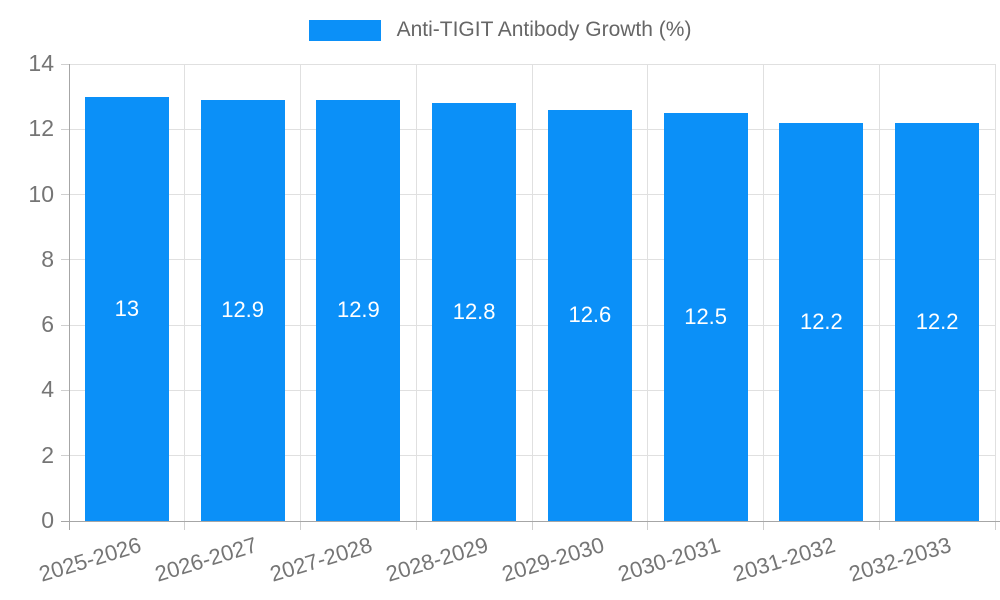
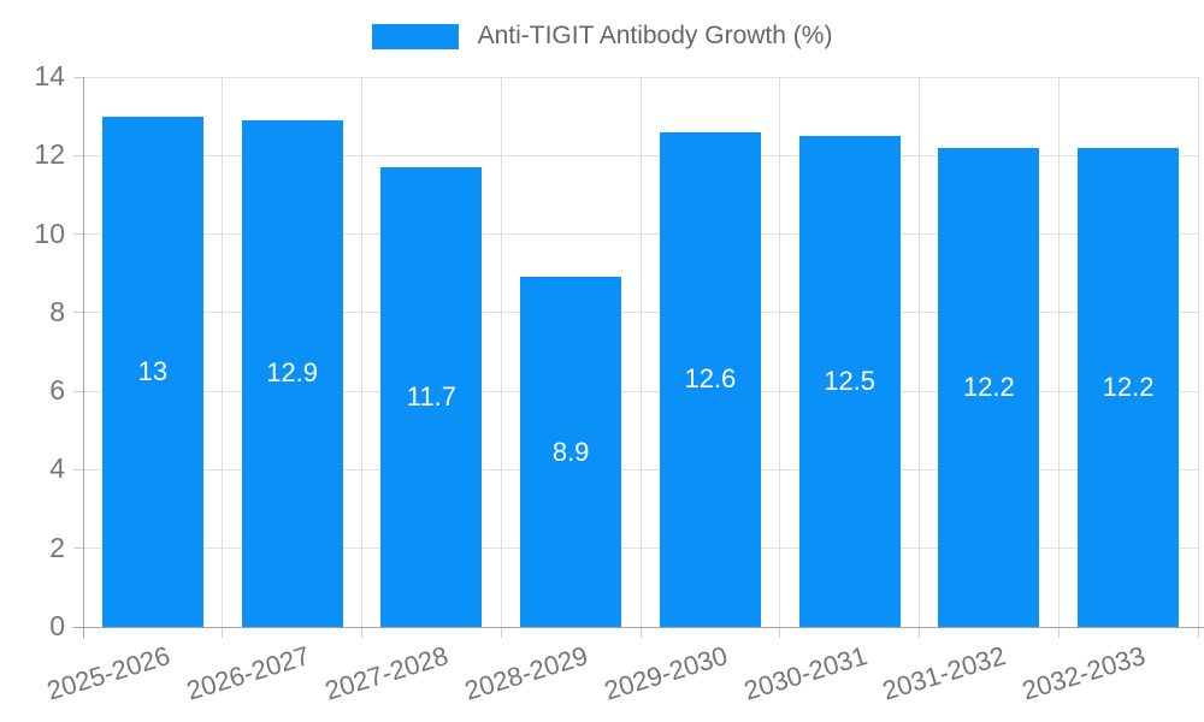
2027-2028: 12.9 -> 11.7
2028-2029: 12.8 -> 8.9
